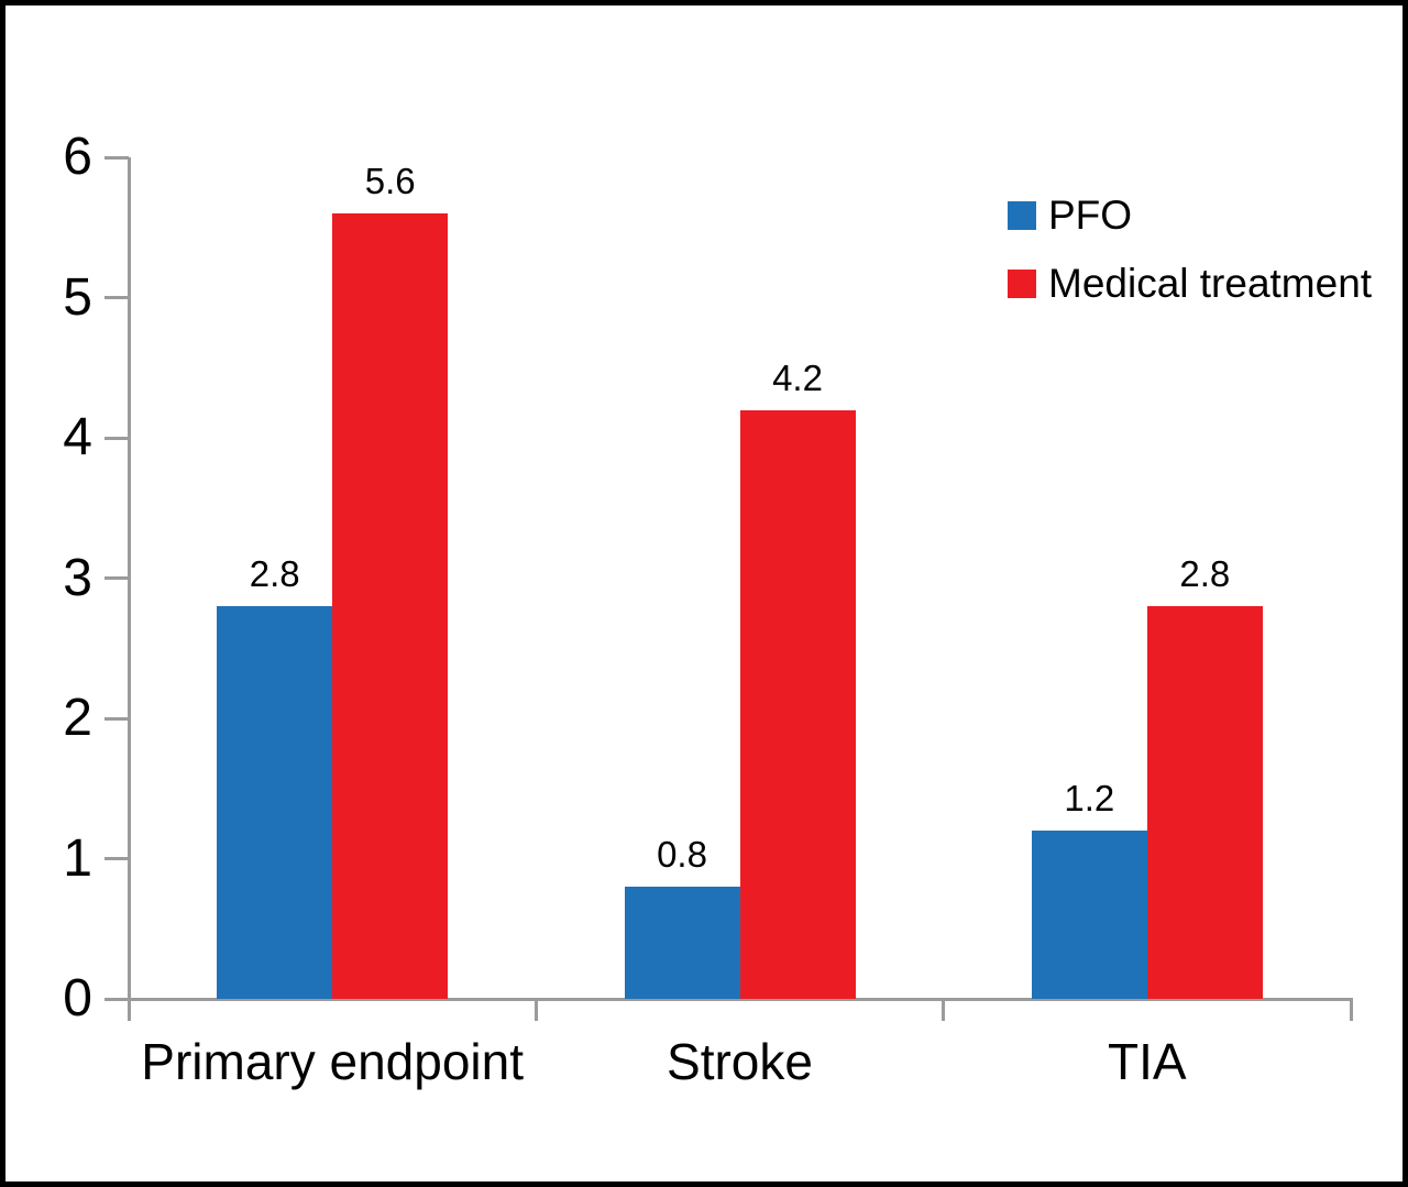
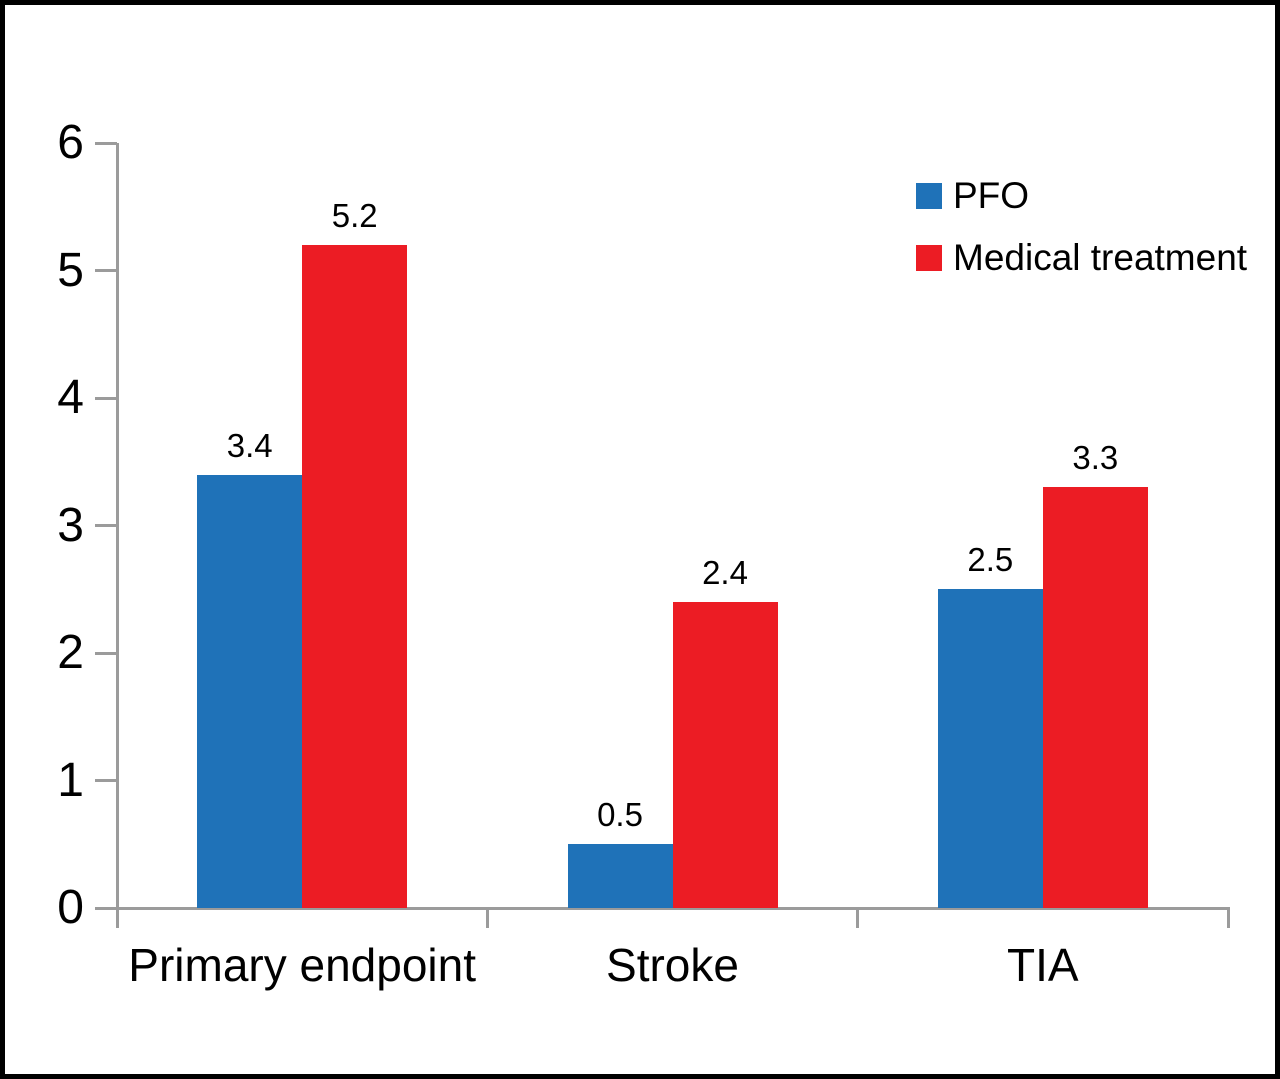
PFO/Primary endpoint: 2.8 -> 3.4
Medical treatment/Primary endpoint: 5.6 -> 5.2
PFO/Stroke: 0.8 -> 0.5
Medical treatment/Stroke: 4.2 -> 2.4
PFO/TIA: 1.2 -> 2.5
Medical treatment/TIA: 2.8 -> 3.3
